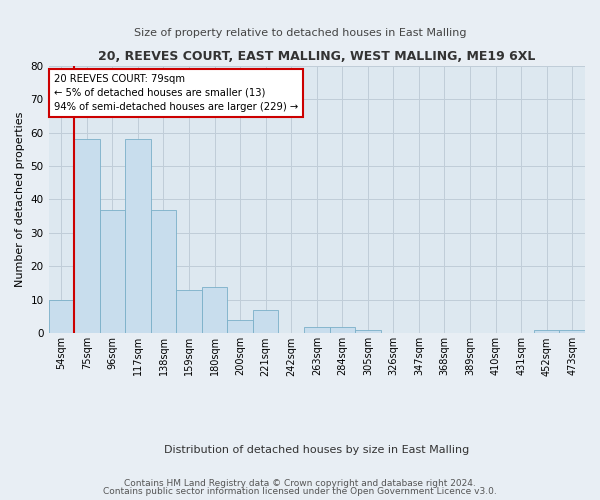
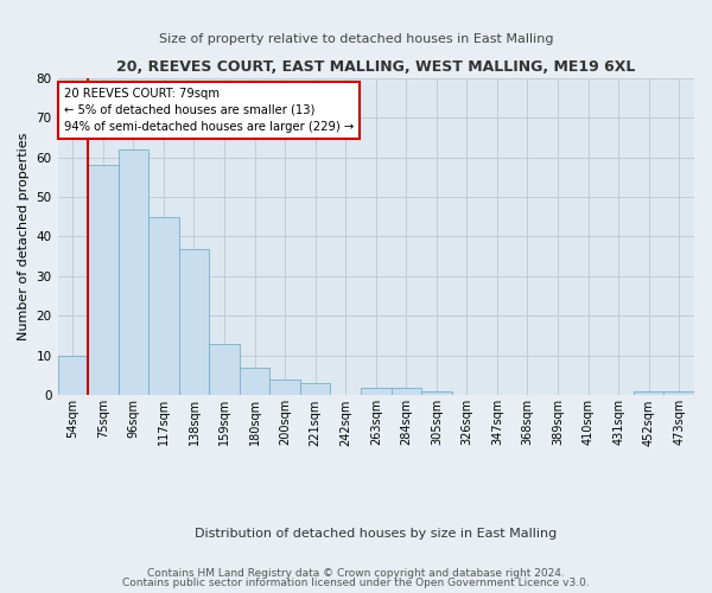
96sqm: 37 -> 62
117sqm: 58 -> 45
180sqm: 14 -> 7
221sqm: 7 -> 3
